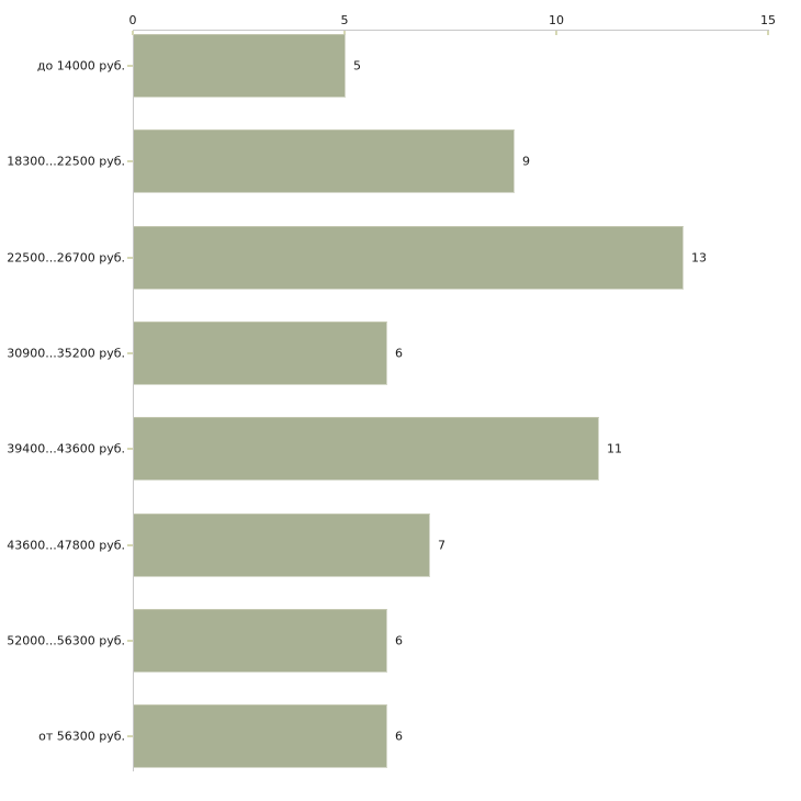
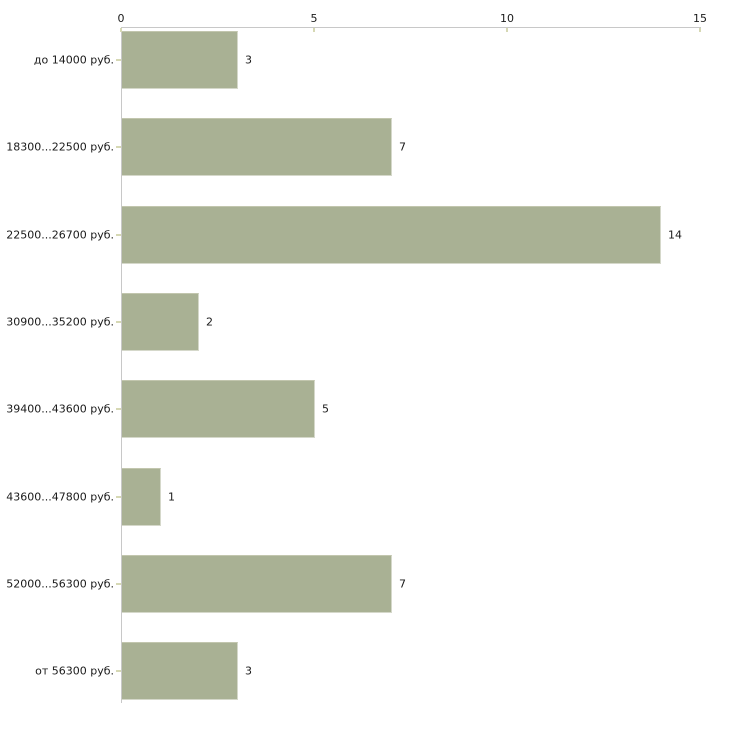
до 14000 руб.: 5 -> 3
18300...22500 руб.: 9 -> 7
22500...26700 руб.: 13 -> 14
30900...35200 руб.: 6 -> 2
39400...43600 руб.: 11 -> 5
43600...47800 руб.: 7 -> 1
52000...56300 руб.: 6 -> 7
от 56300 руб.: 6 -> 3
